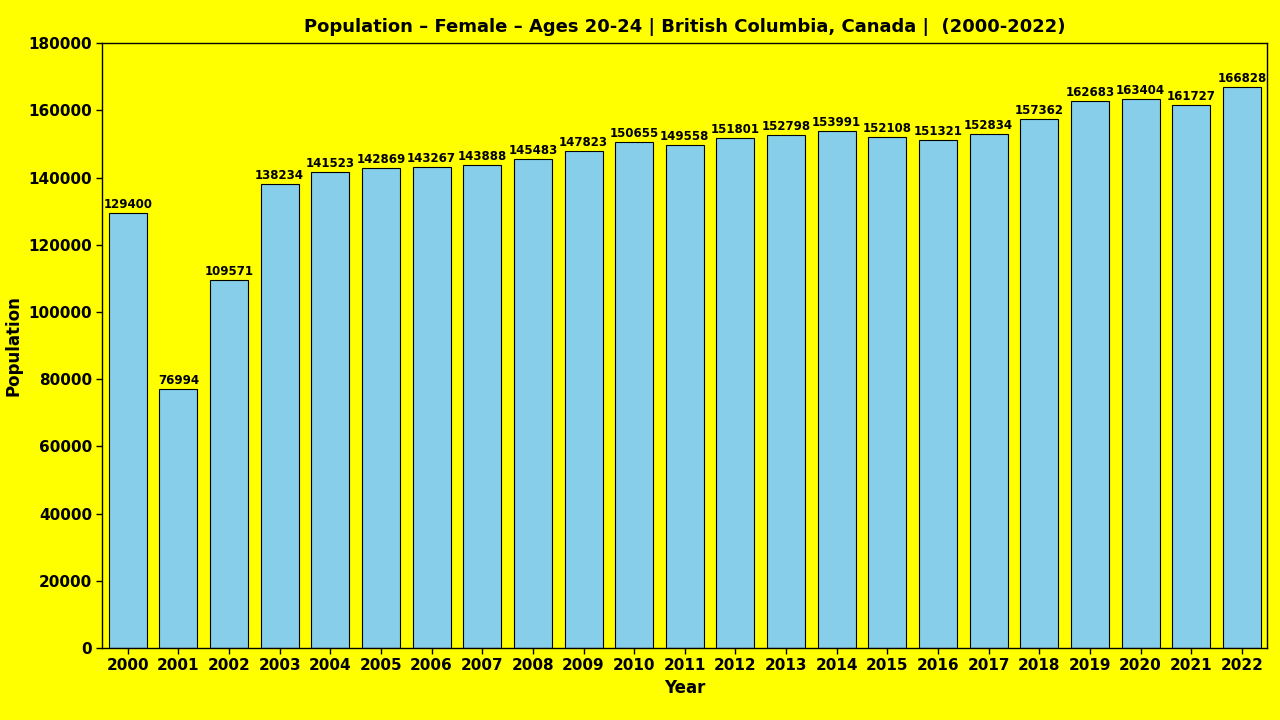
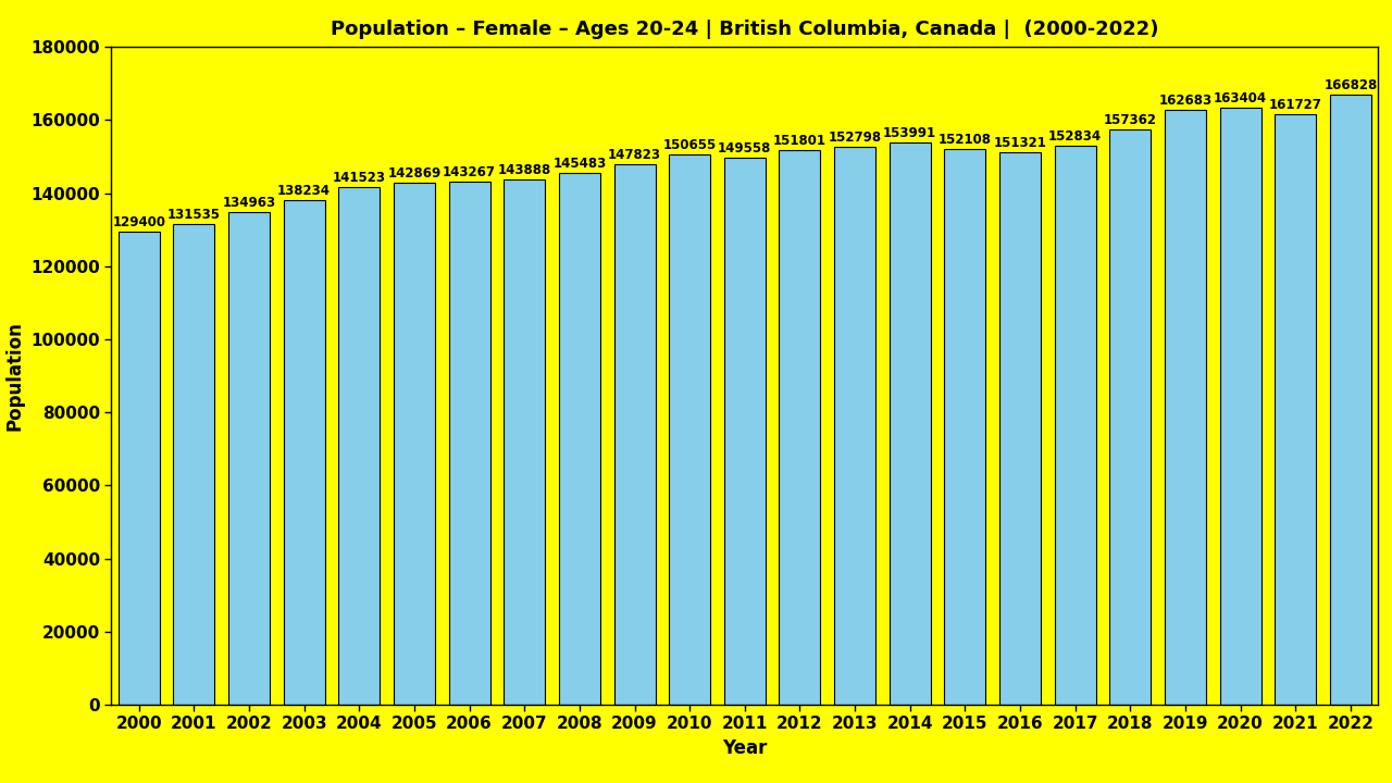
2001: 76994 -> 131535
2002: 109571 -> 134963
